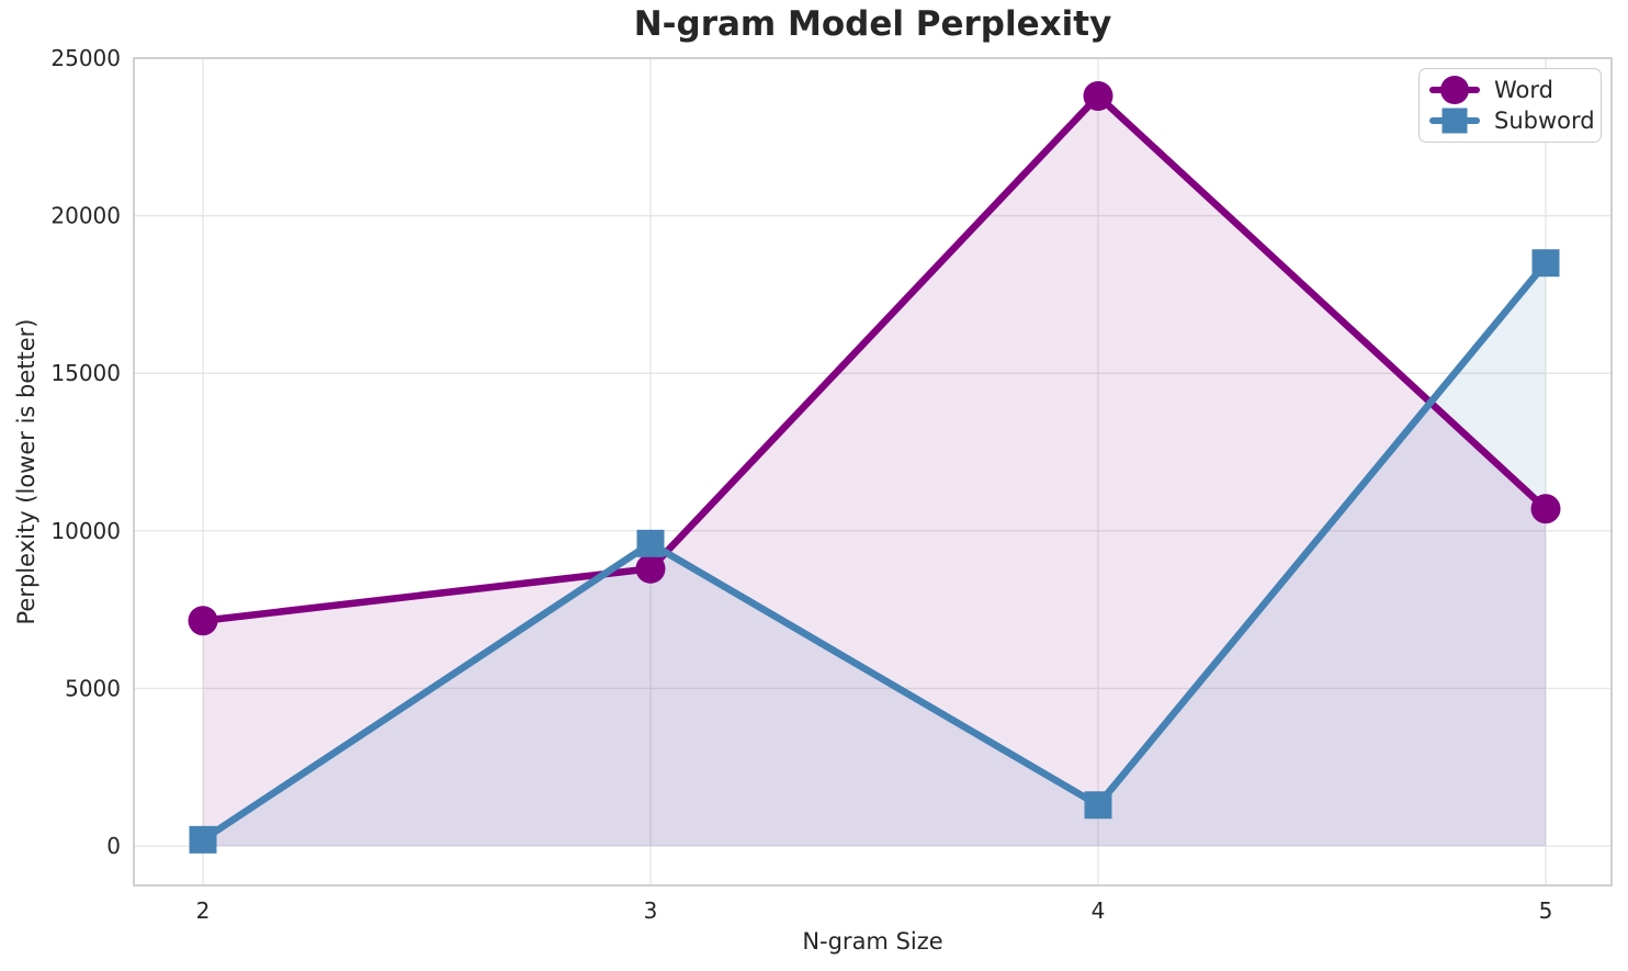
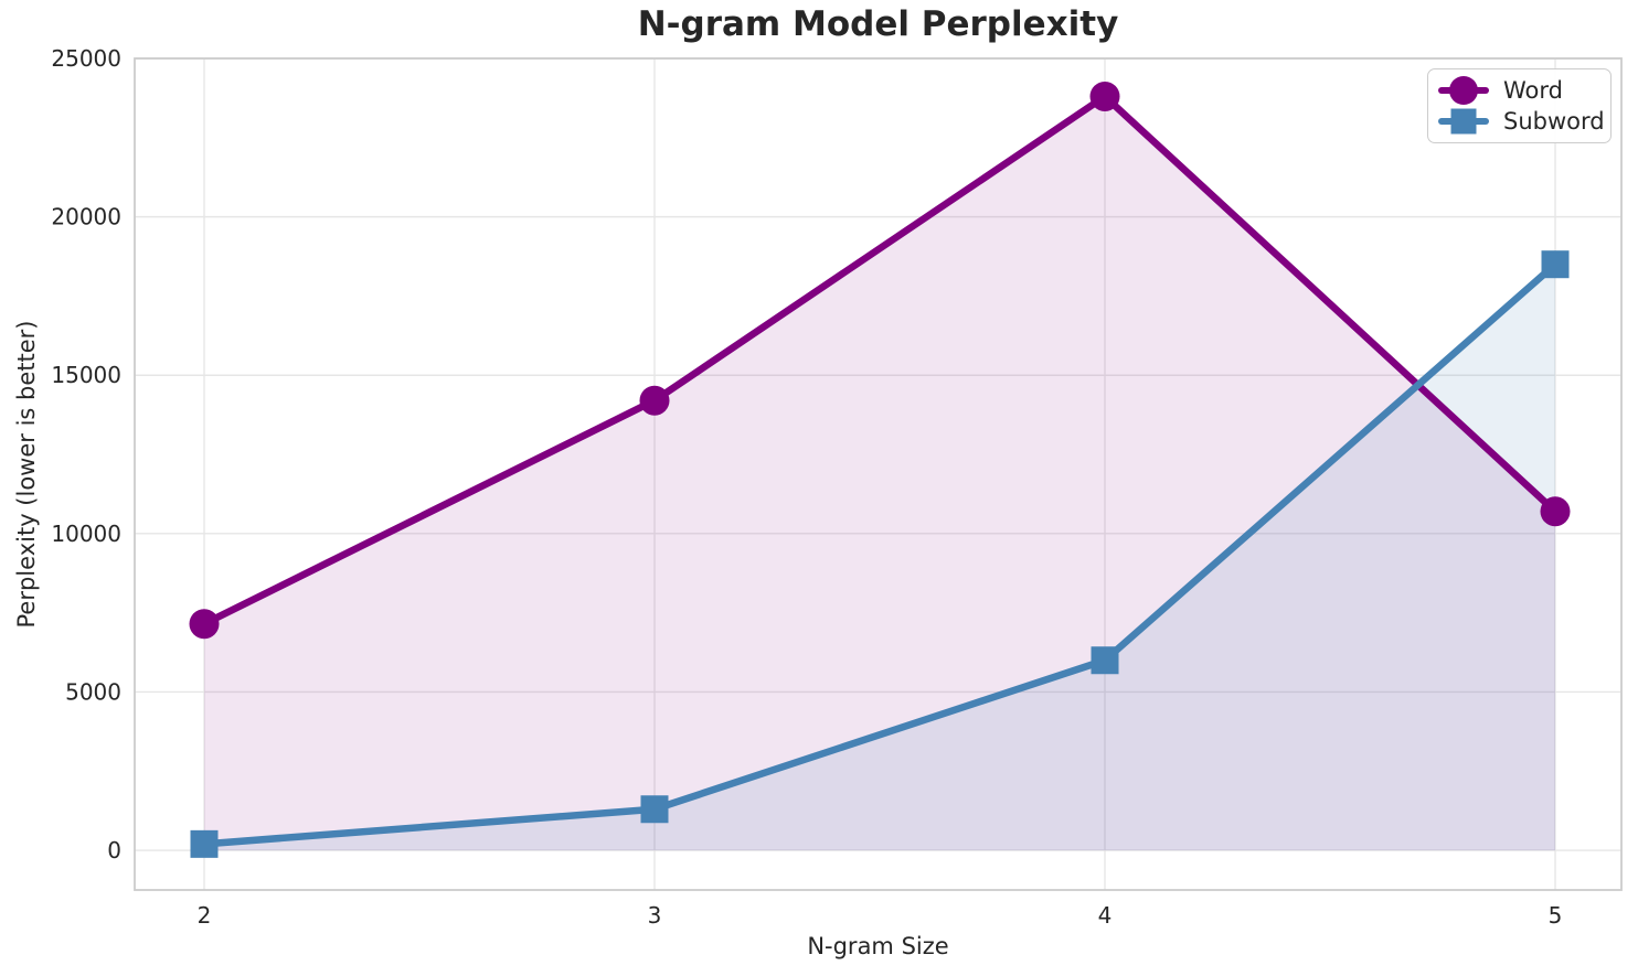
Word/3: 8800 -> 14200
Subword/3: 9600 -> 1300
Subword/4: 1300 -> 6000
